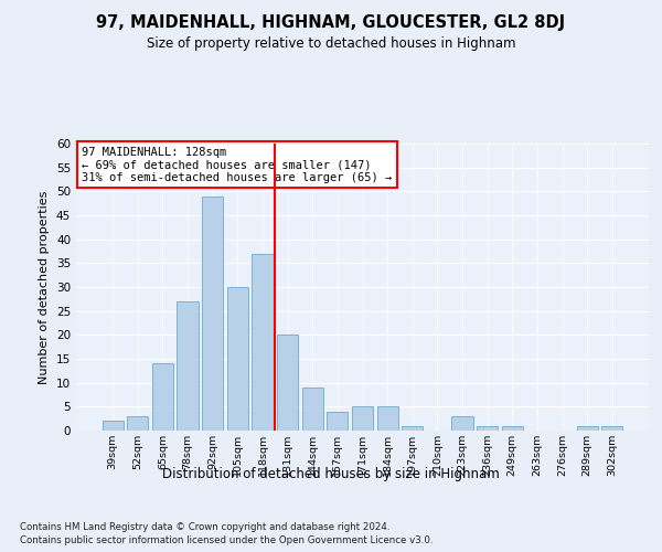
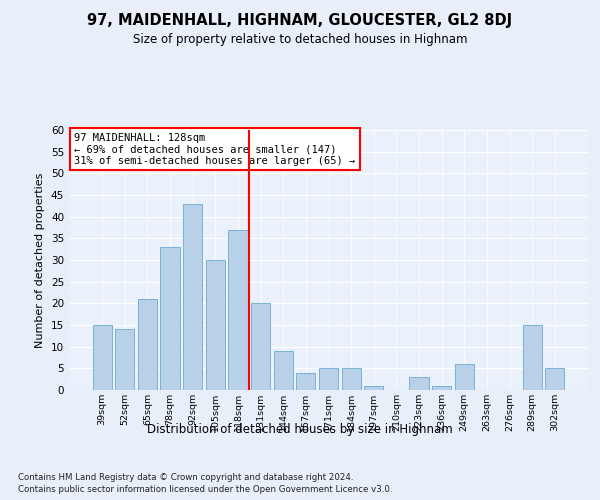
39sqm: 2 -> 15
52sqm: 3 -> 14
65sqm: 14 -> 21
78sqm: 27 -> 33
92sqm: 49 -> 43
249sqm: 1 -> 6
289sqm: 1 -> 15
302sqm: 1 -> 5
